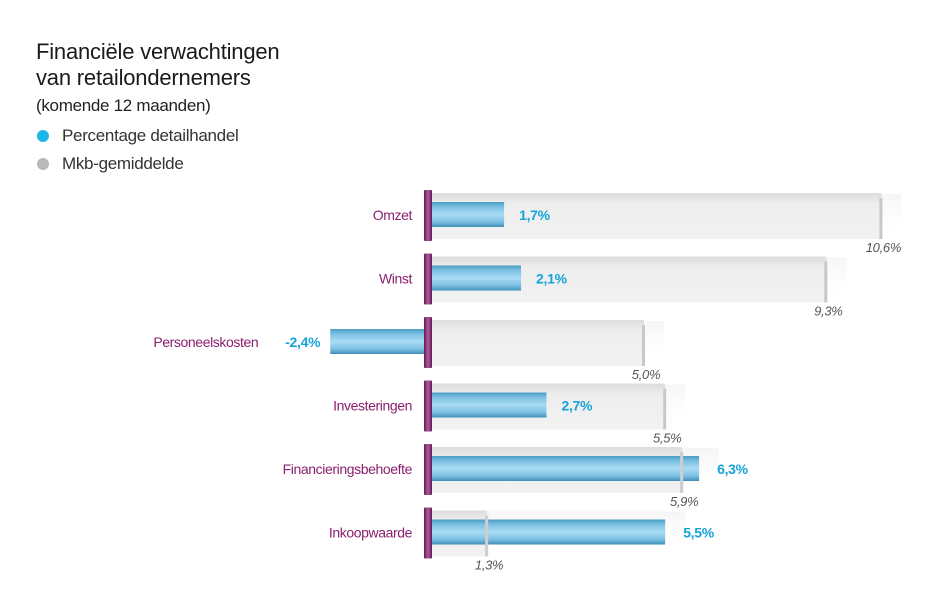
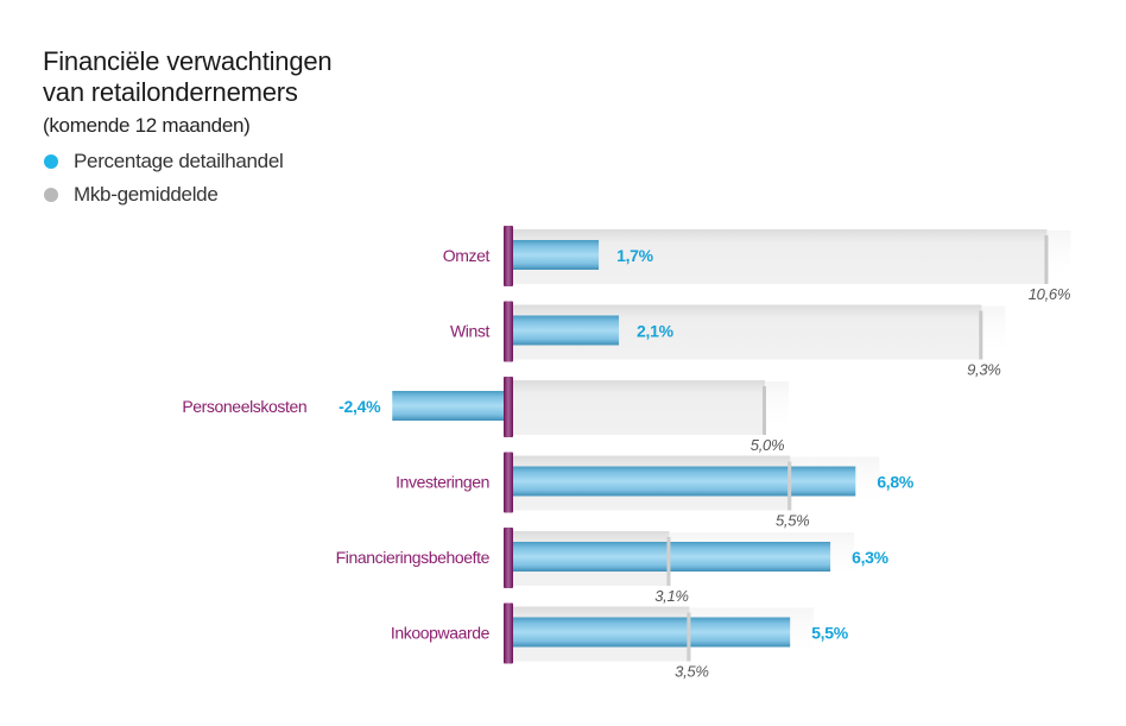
Percentage detailhandel/Investeringen: 2,7% -> 6,8%
Mkb-gemiddelde/Financieringsbehoefte: 5,9% -> 3,1%
Mkb-gemiddelde/Inkoopwaarde: 1,3% -> 3,5%
